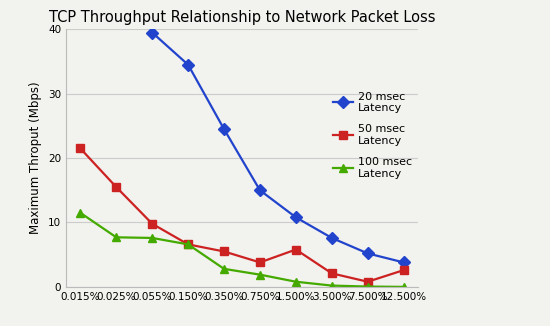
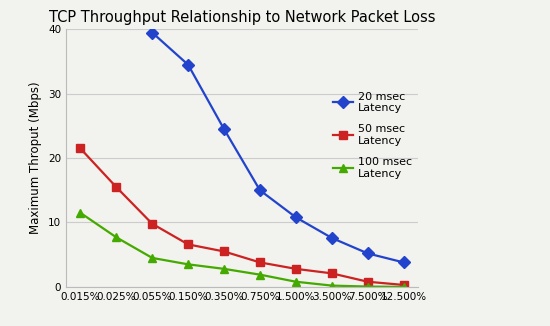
100 msec Latency/0.055%: 7.6 -> 4.5
100 msec Latency/0.150%: 6.6 -> 3.5
50 msec Latency/1.500%: 5.8 -> 2.8
50 msec Latency/12.500%: 2.6 -> 0.3
